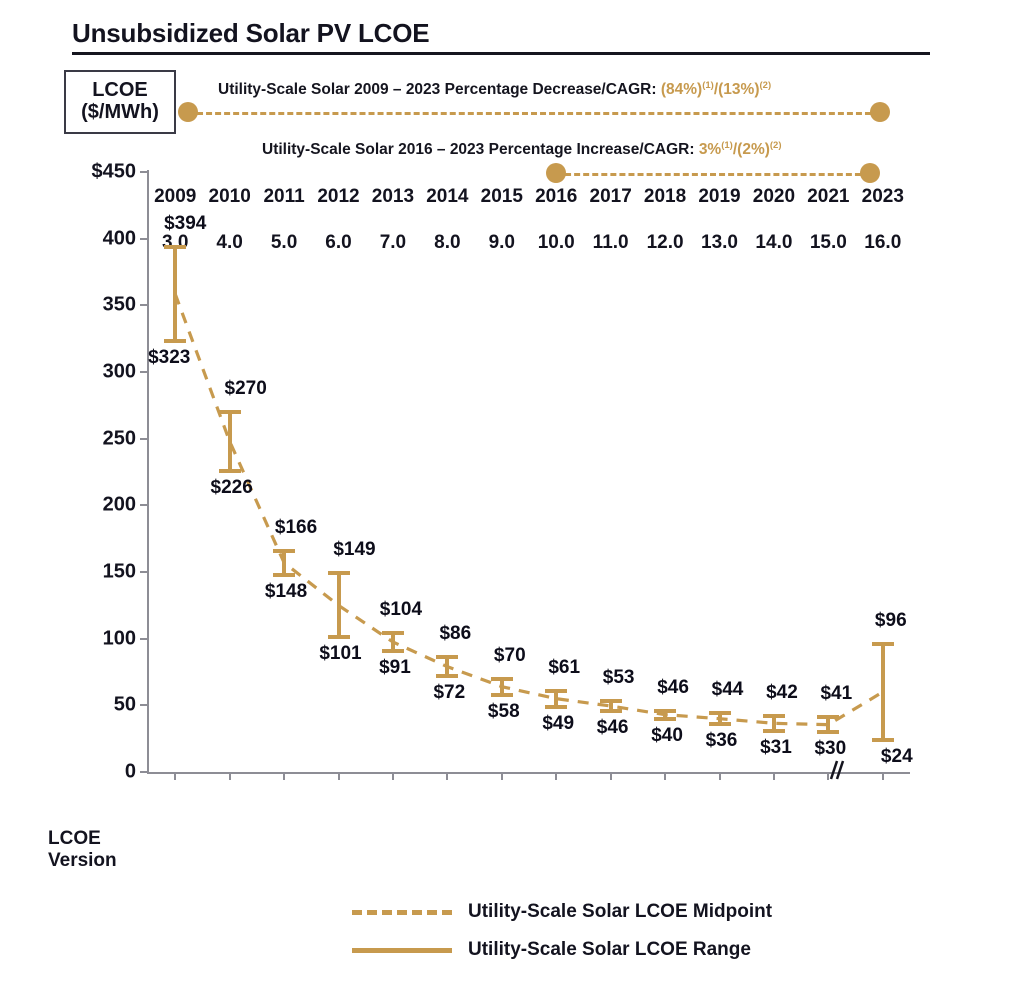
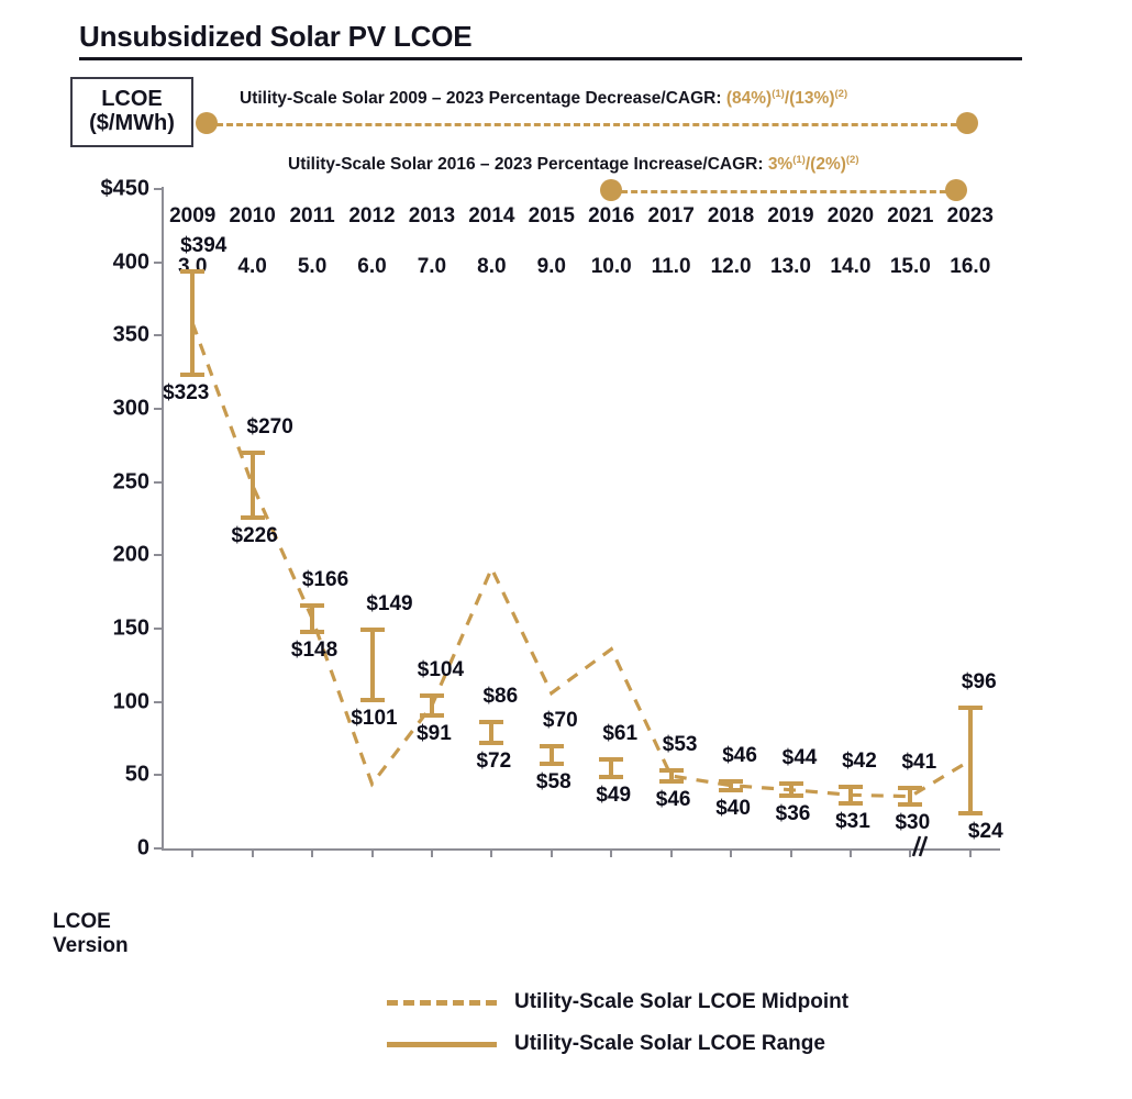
Utility-Scale Solar LCOE Midpoint/2012: $125 -> $44
Utility-Scale Solar LCOE Midpoint/2014: $79 -> $191
Utility-Scale Solar LCOE Midpoint/2015: $64 -> $106
Utility-Scale Solar LCOE Midpoint/2016: $55 -> $136
